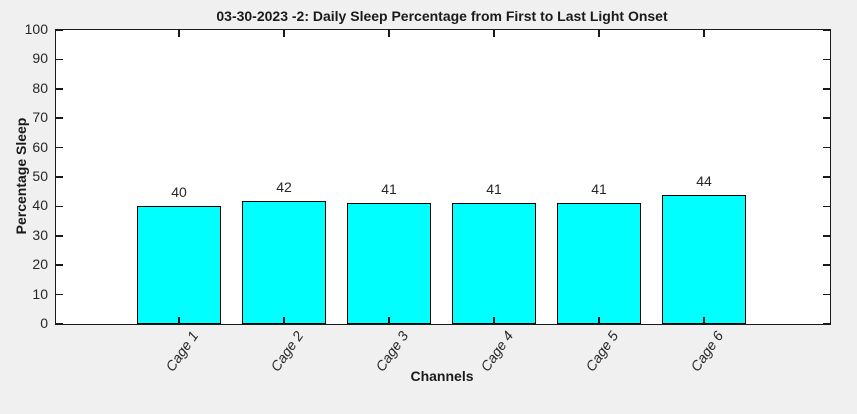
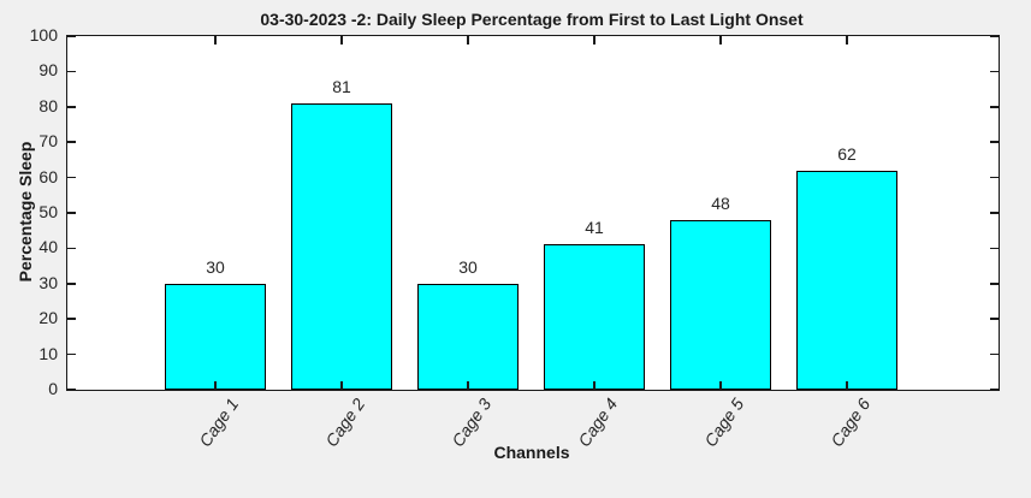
Cage 1: 40 -> 30
Cage 2: 42 -> 81
Cage 3: 41 -> 30
Cage 5: 41 -> 48
Cage 6: 44 -> 62
